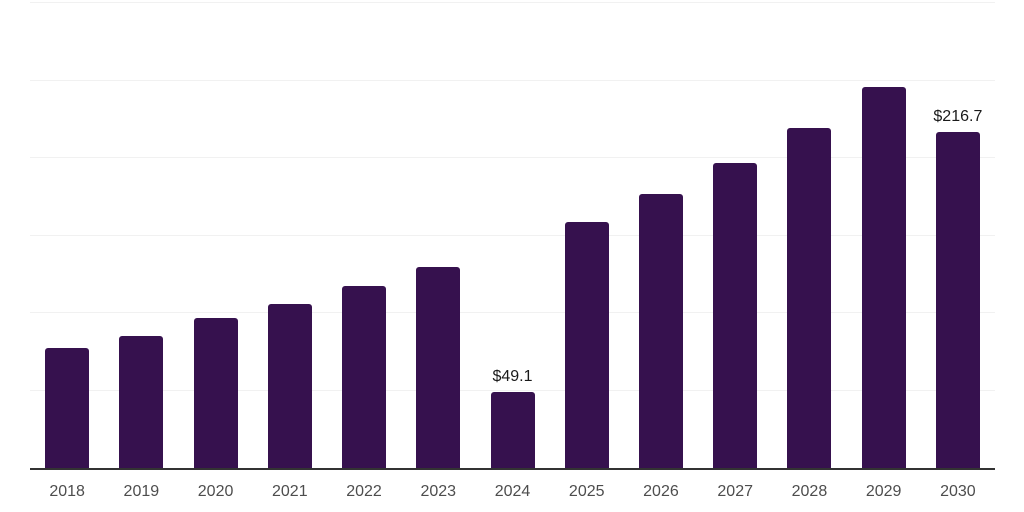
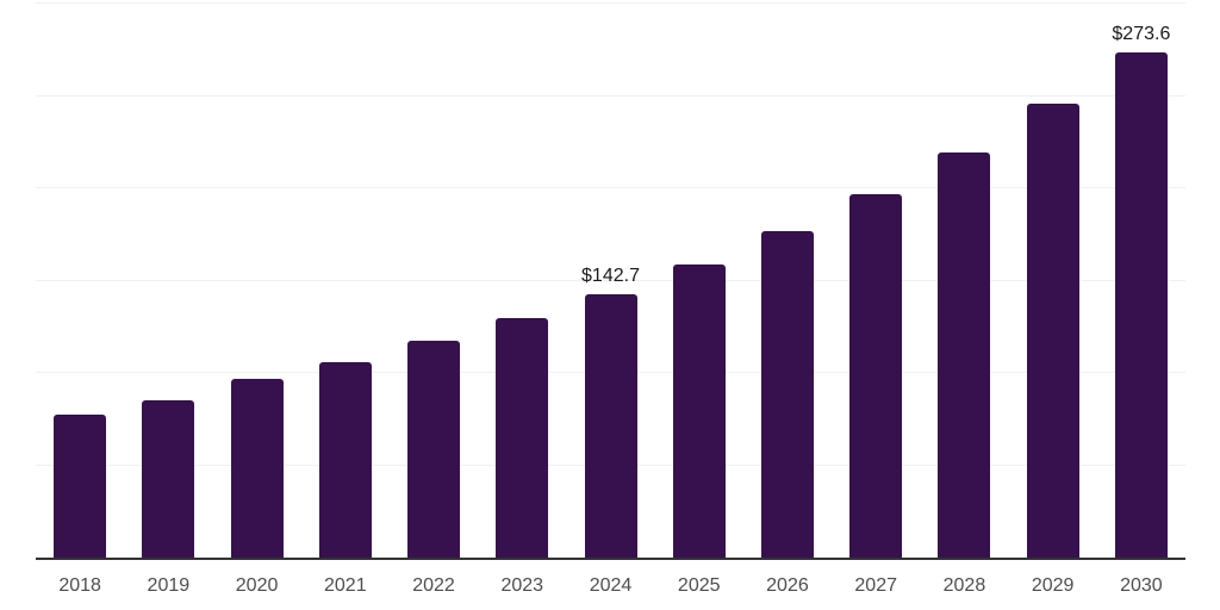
2024: $49.1 -> $142.7
2030: $216.7 -> $273.6
